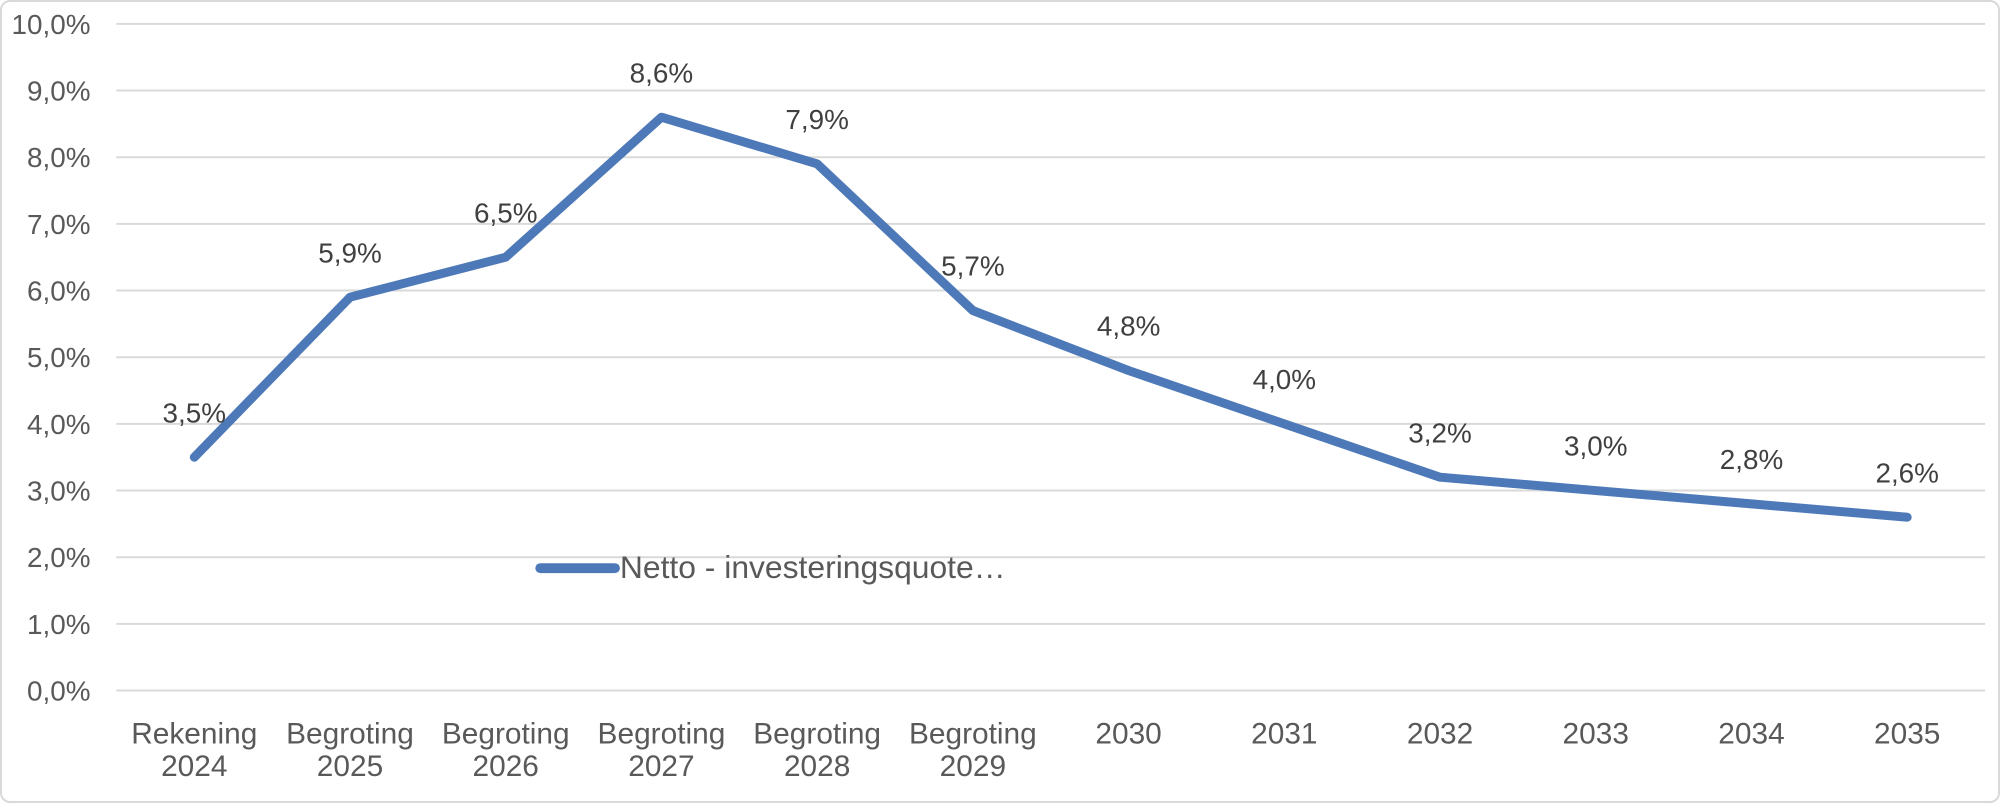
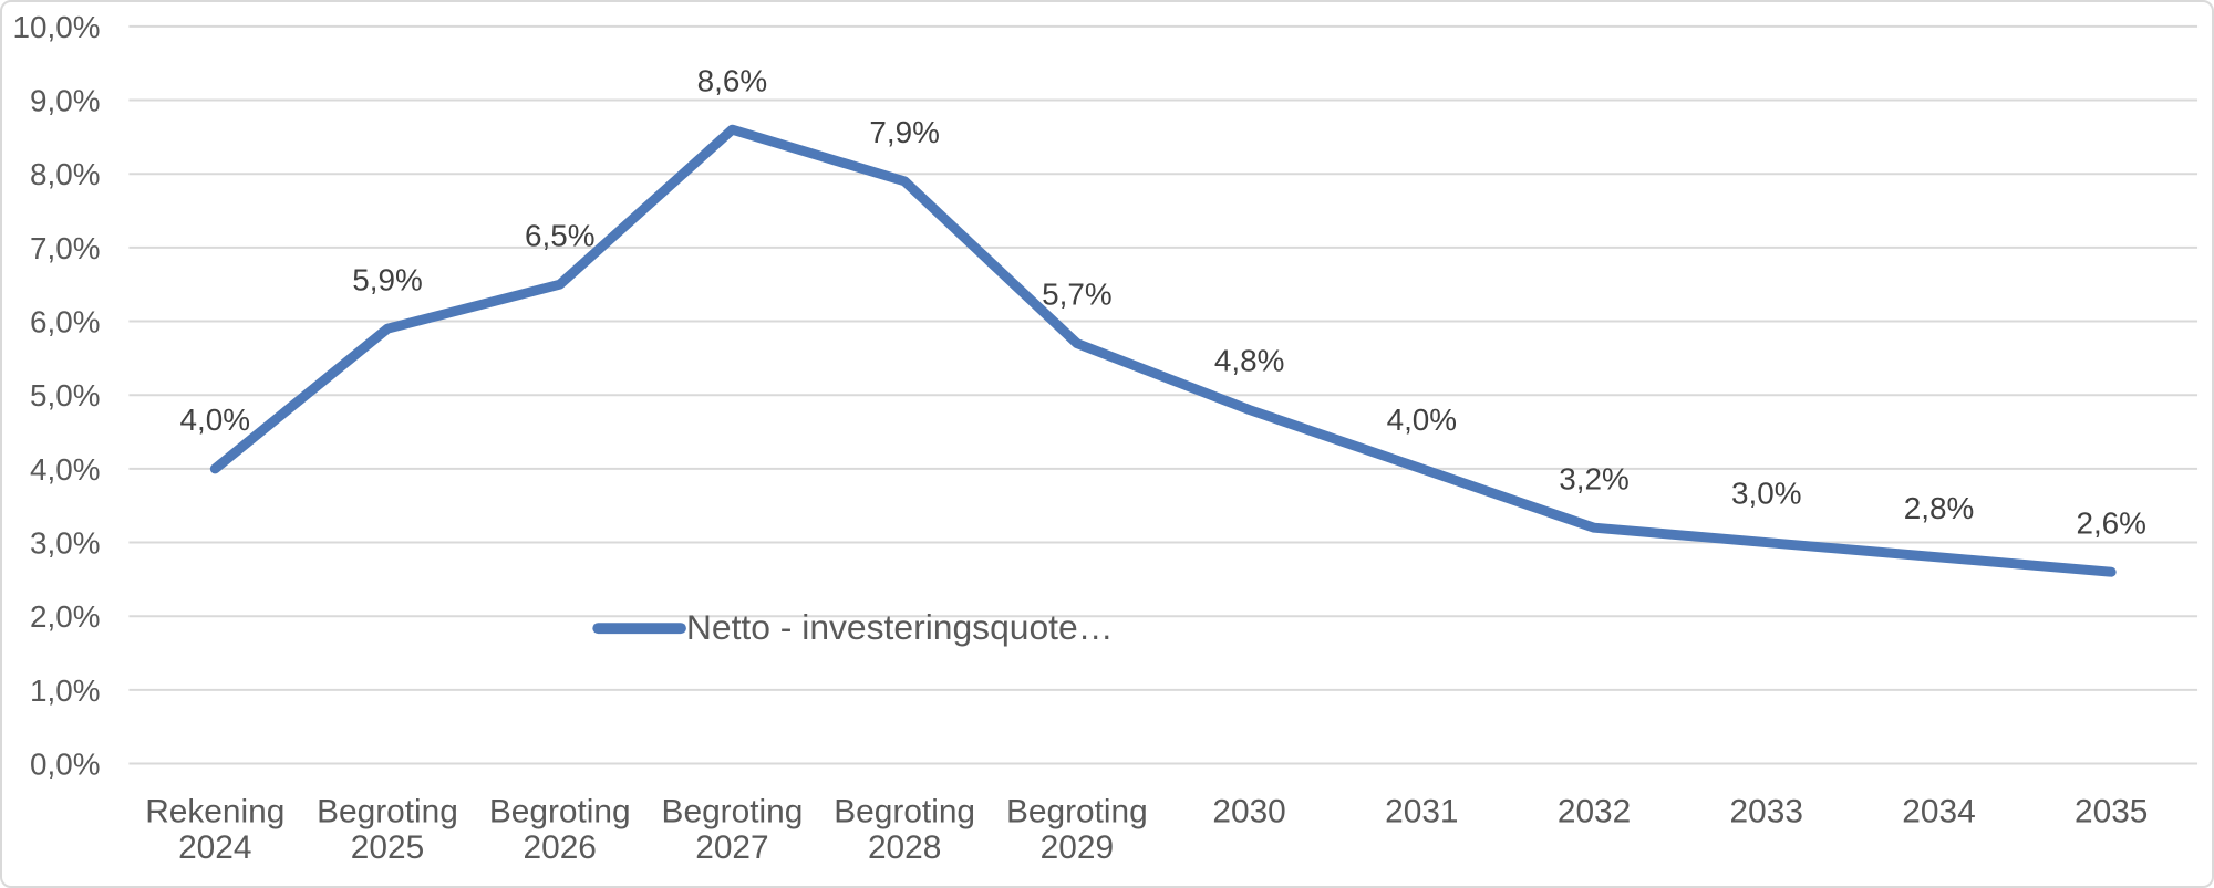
Rekening 2024: 3,5% -> 4,0%
